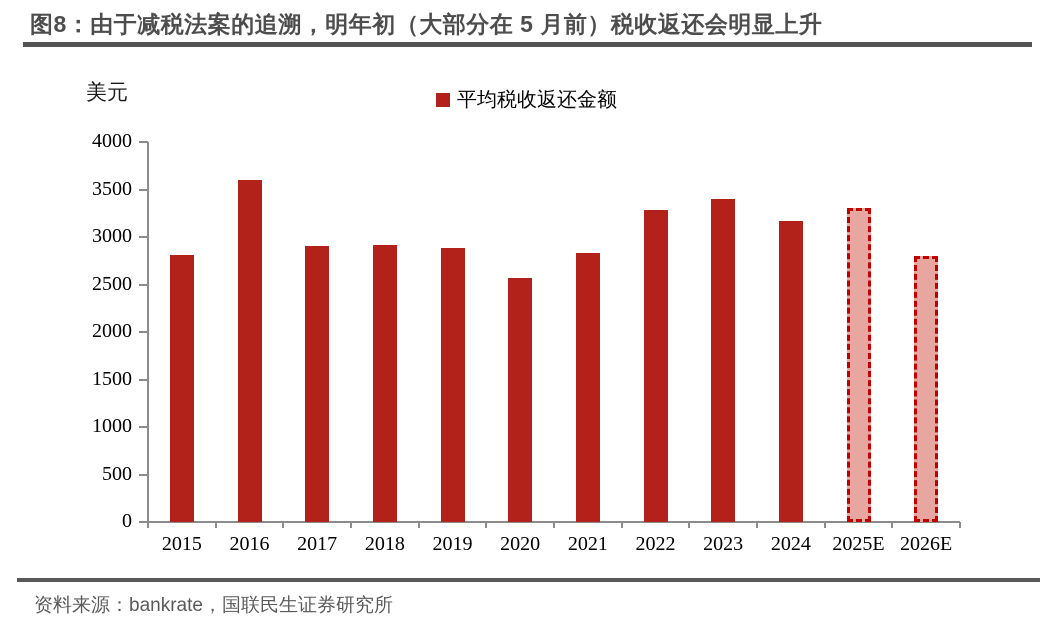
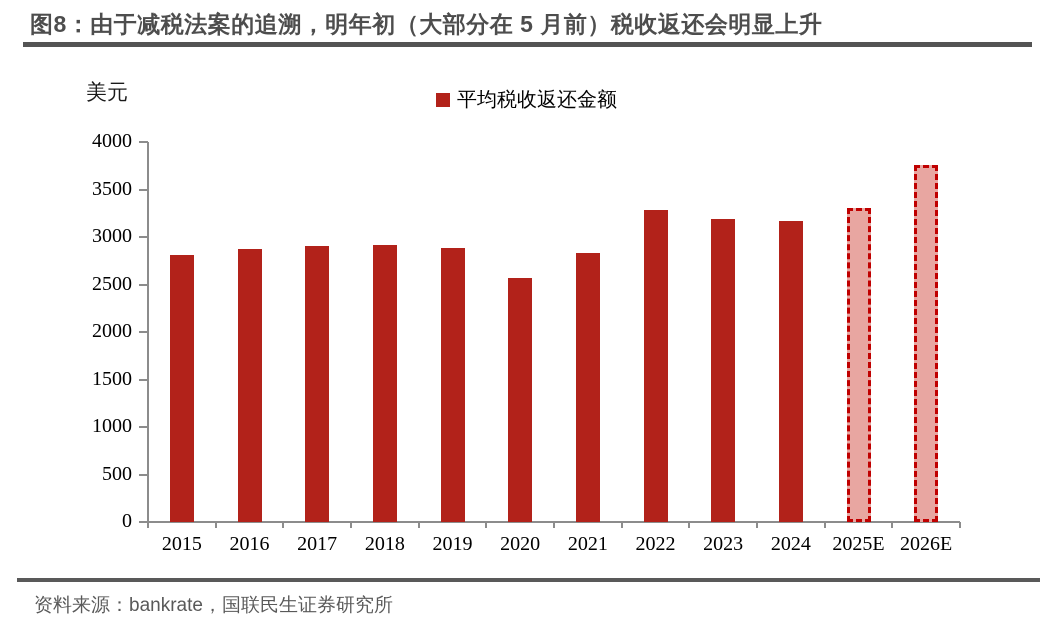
2016: 3600 -> 2900
2023: 3400 -> 3200
2026E: 2800 -> 3800
